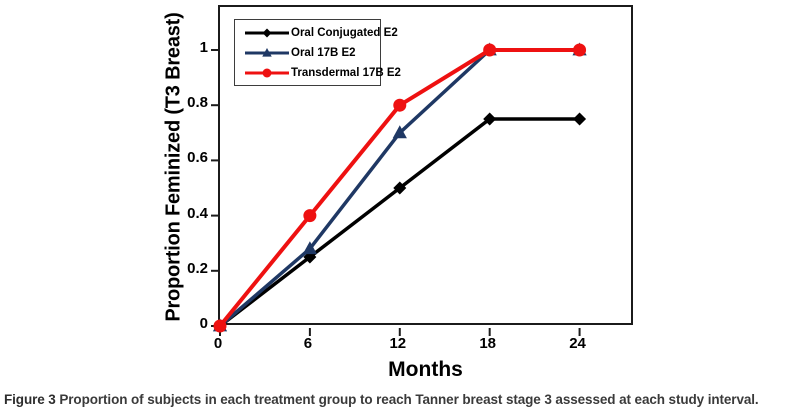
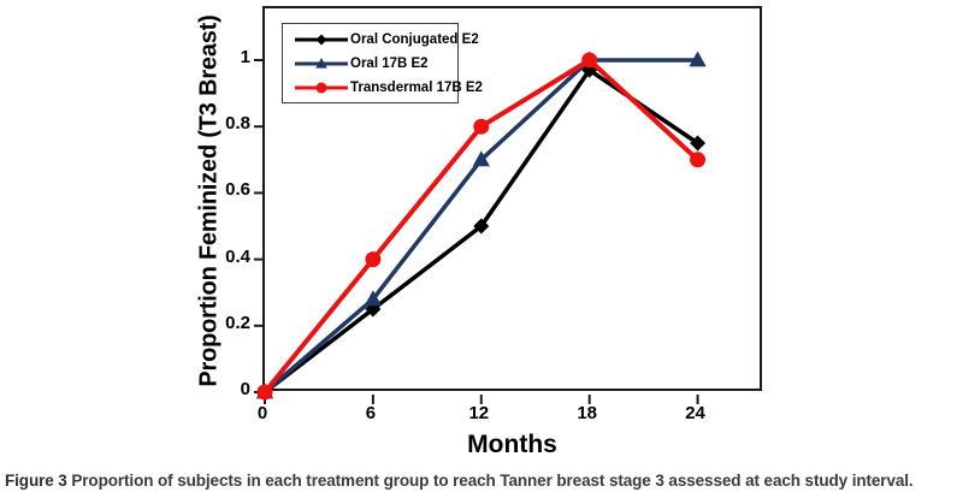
Oral Conjugated E2/18: 0.75 -> 0.97
Transdermal 17B E2/24: 1.0 -> 0.7
